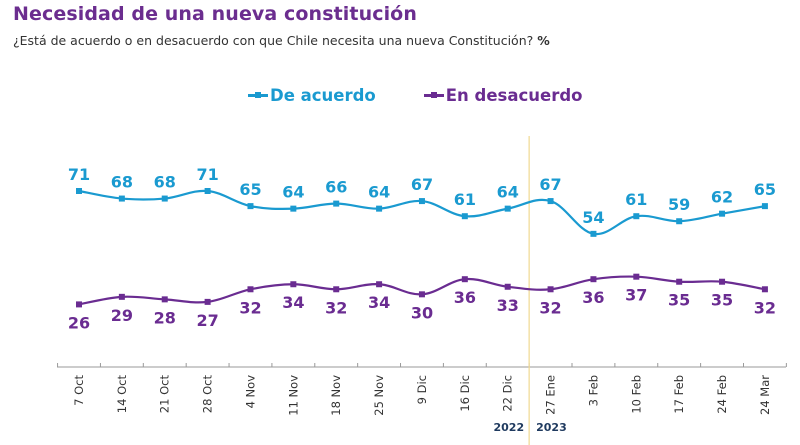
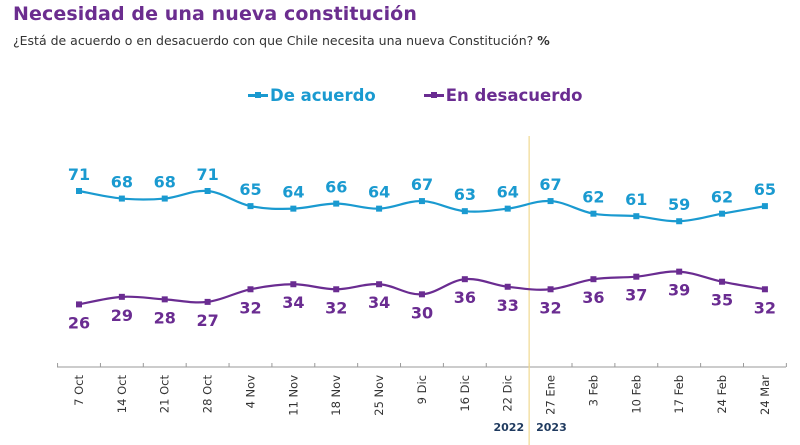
De acuerdo/16 Dic: 61 -> 63
De acuerdo/3 Feb: 54 -> 62
En desacuerdo/17 Feb: 35 -> 39
